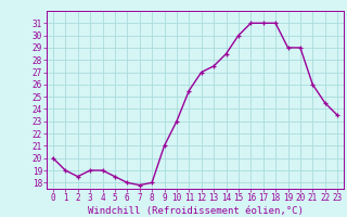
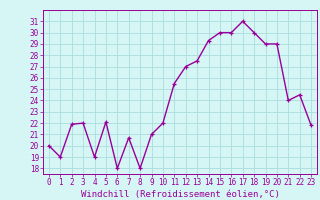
2: 18.5 -> 21.9
3: 19.0 -> 22.0
5: 18.5 -> 22.1
7: 17.8 -> 20.7
10: 23.0 -> 22.0
14: 28.5 -> 29.3
16: 31.0 -> 30.0
18: 31.0 -> 30.0
21: 26.0 -> 24.0
23: 23.5 -> 21.8
